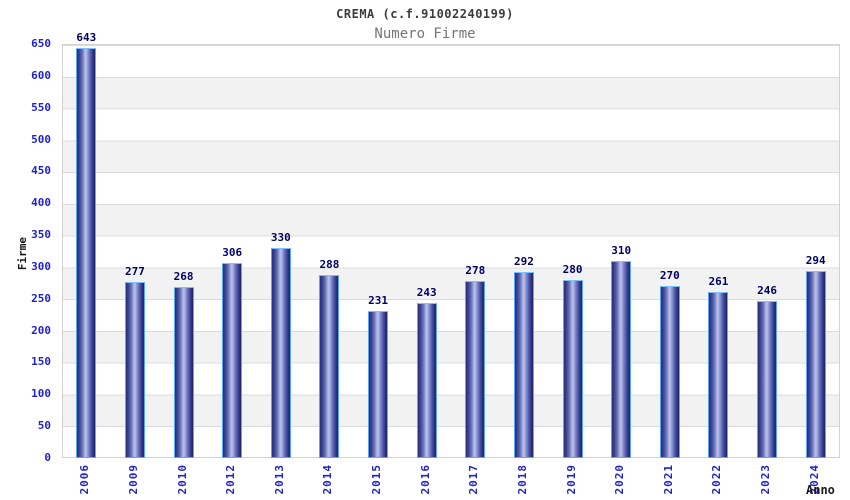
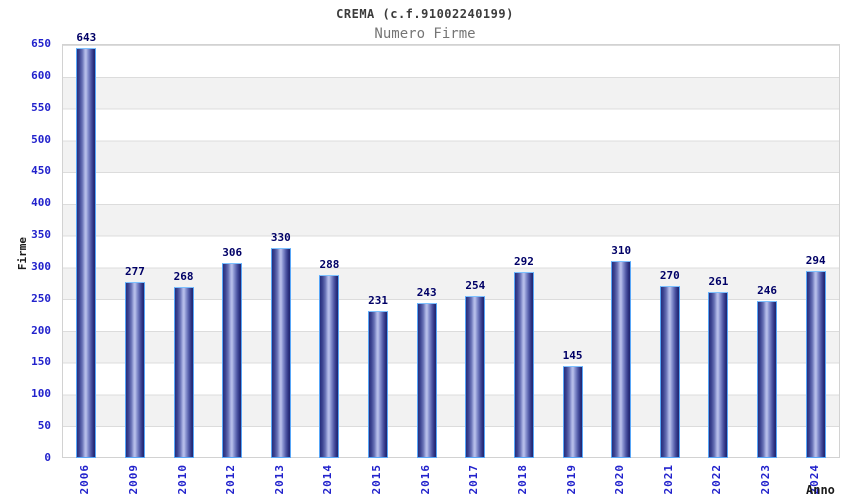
2017: 278 -> 254
2019: 280 -> 145
